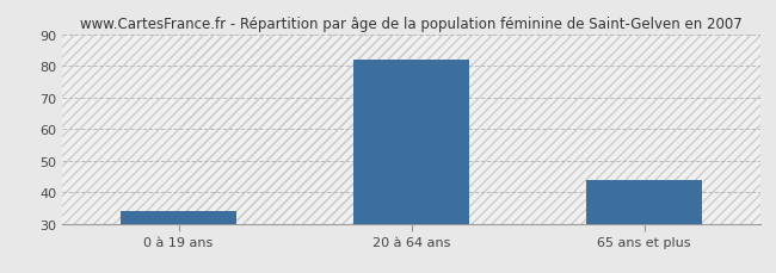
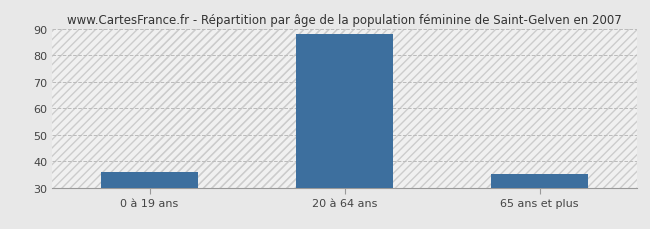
0 à 19 ans: 34 -> 36
20 à 64 ans: 82 -> 88
65 ans et plus: 44 -> 35
